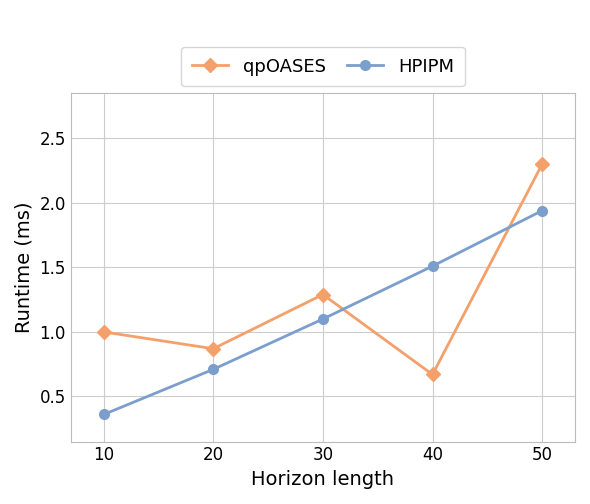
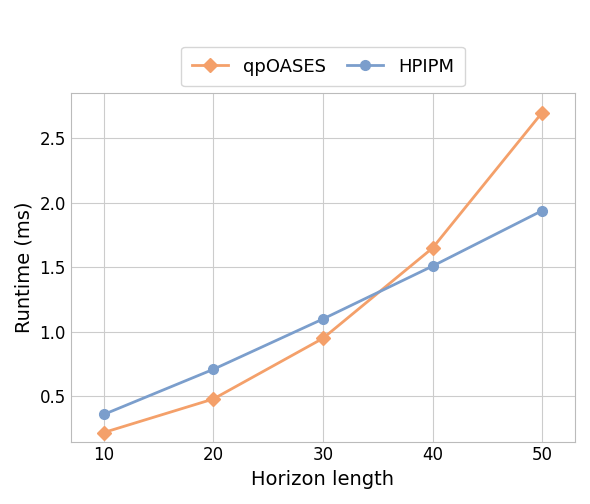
qpOASES/10: 1.00 -> 0.22
qpOASES/20: 0.87 -> 0.48
qpOASES/30: 1.29 -> 0.95
qpOASES/40: 0.67 -> 1.65
qpOASES/50: 2.30 -> 2.70
